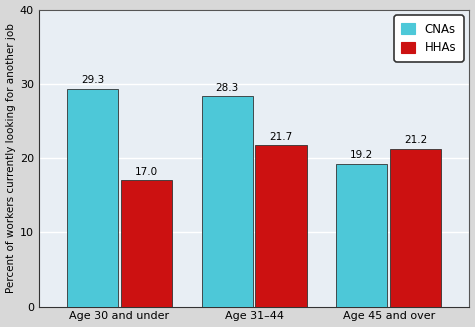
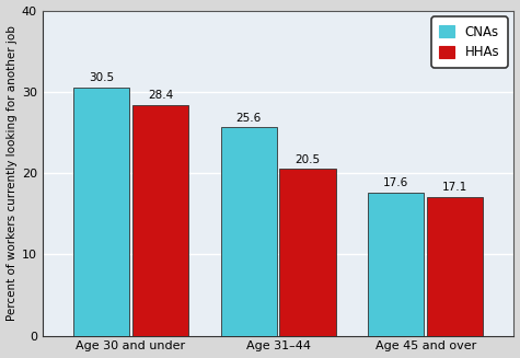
CNAs/Age 30 and under: 29.3 -> 30.5
HHAs/Age 30 and under: 17.0 -> 28.4
CNAs/Age 31–44: 28.3 -> 25.6
HHAs/Age 31–44: 21.7 -> 20.5
CNAs/Age 45 and over: 19.2 -> 17.6
HHAs/Age 45 and over: 21.2 -> 17.1
